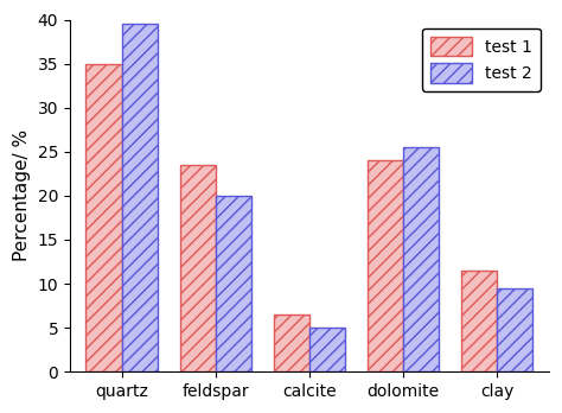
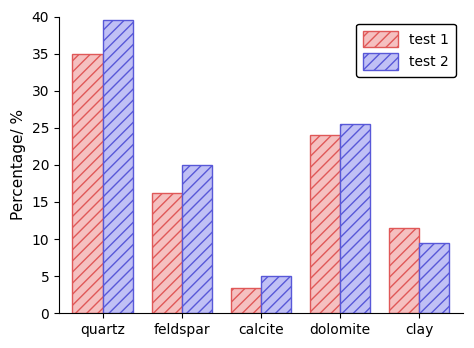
test 1/feldspar: 23.5 -> 16.2
test 1/calcite: 6.5 -> 3.4
